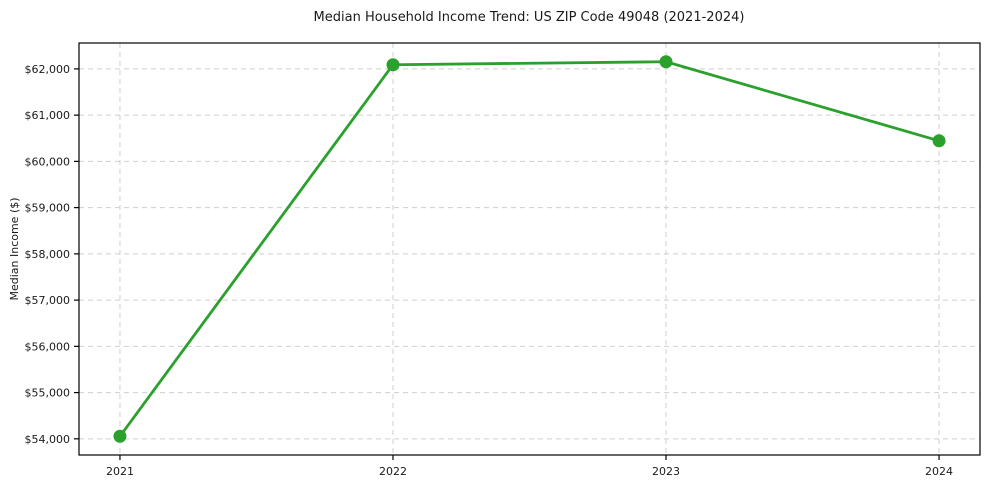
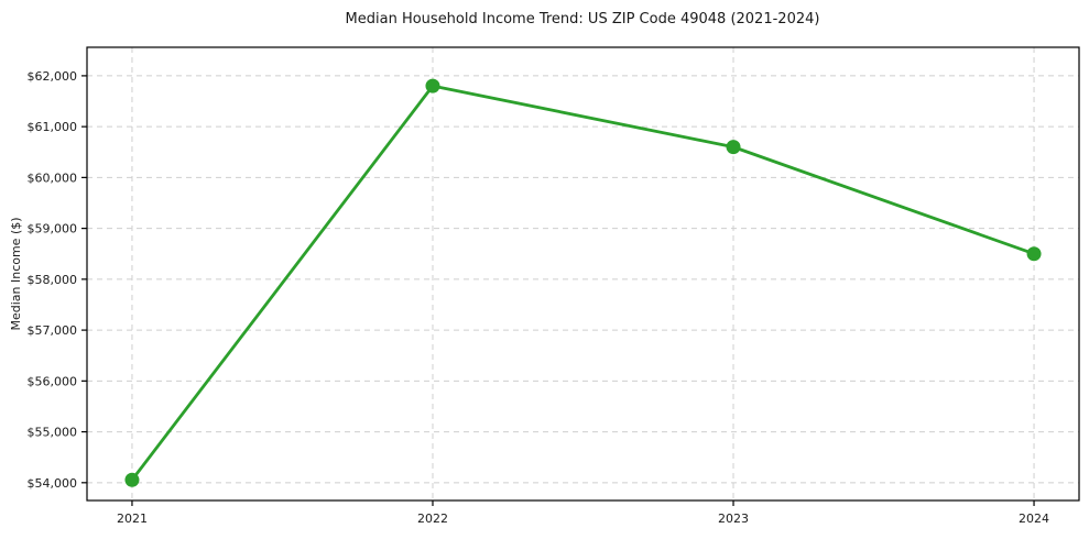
2022: $62100 -> $61800
2023: $62200 -> $60600
2024: $60400 -> $58500
